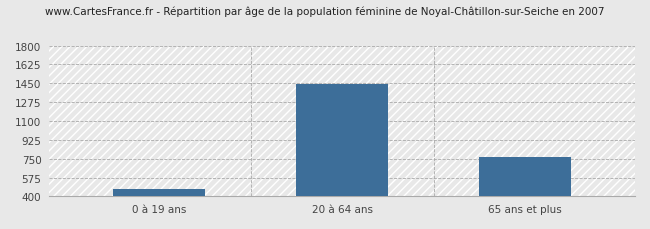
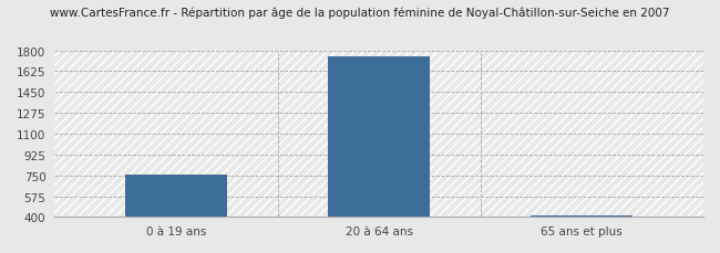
0 à 19 ans: 470 -> 760
20 à 64 ans: 1440 -> 1750
65 ans et plus: 770 -> 420
